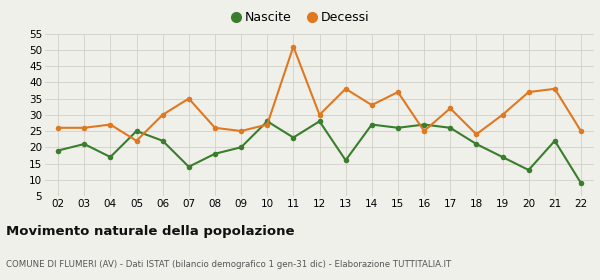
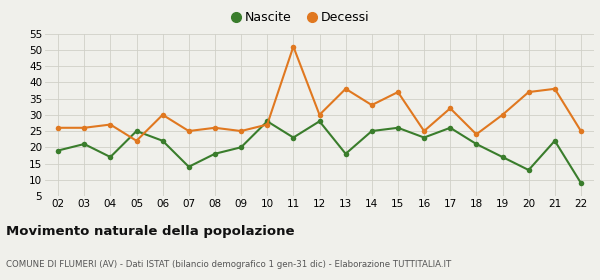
Decessi/07: 35 -> 25
Nascite/13: 16 -> 18
Nascite/14: 27 -> 25
Nascite/16: 27 -> 23
